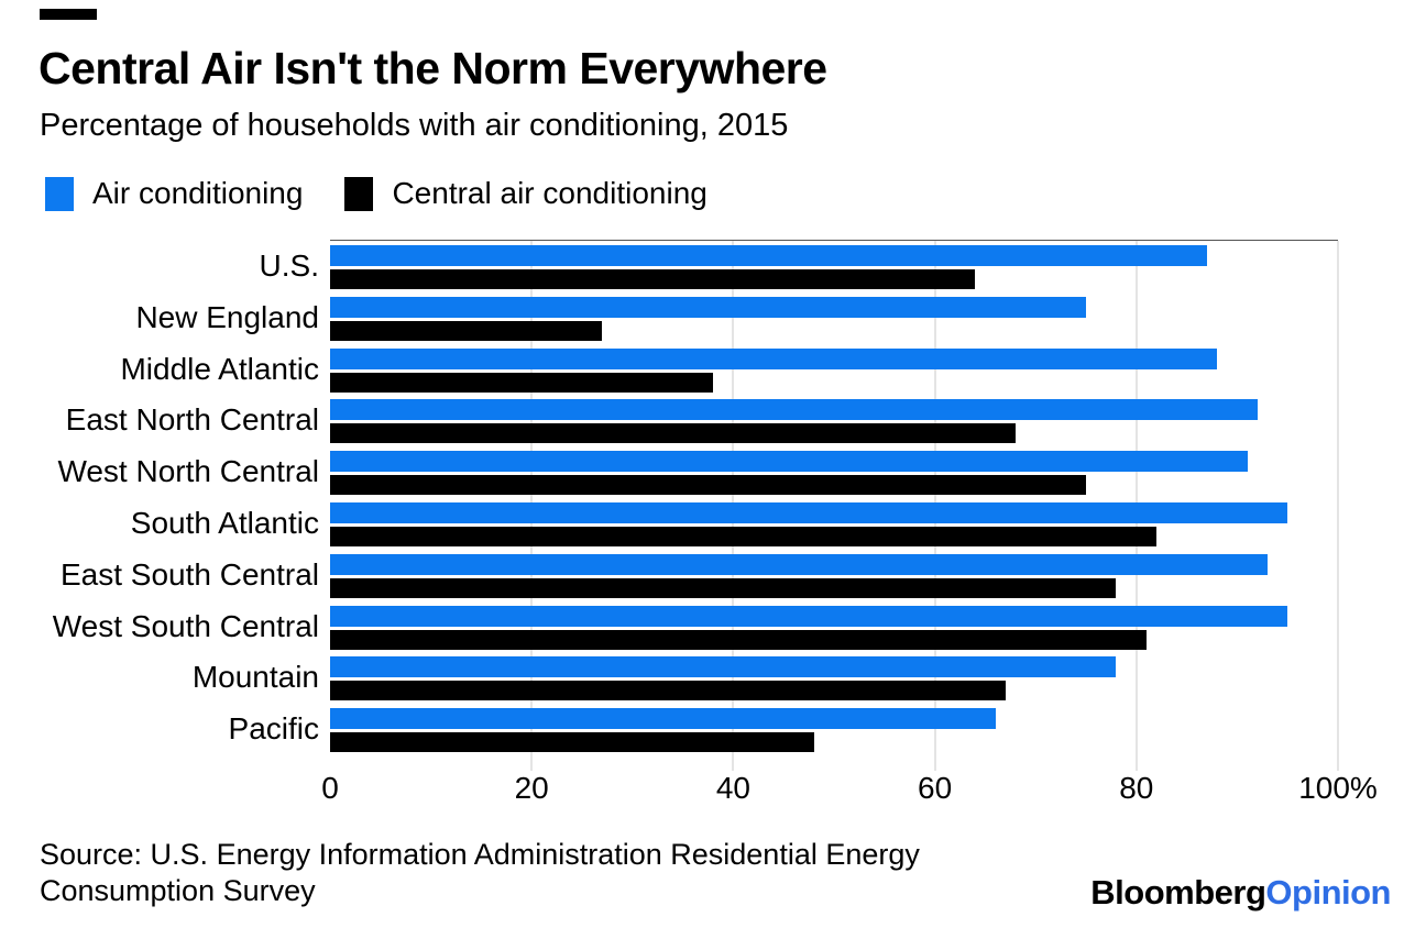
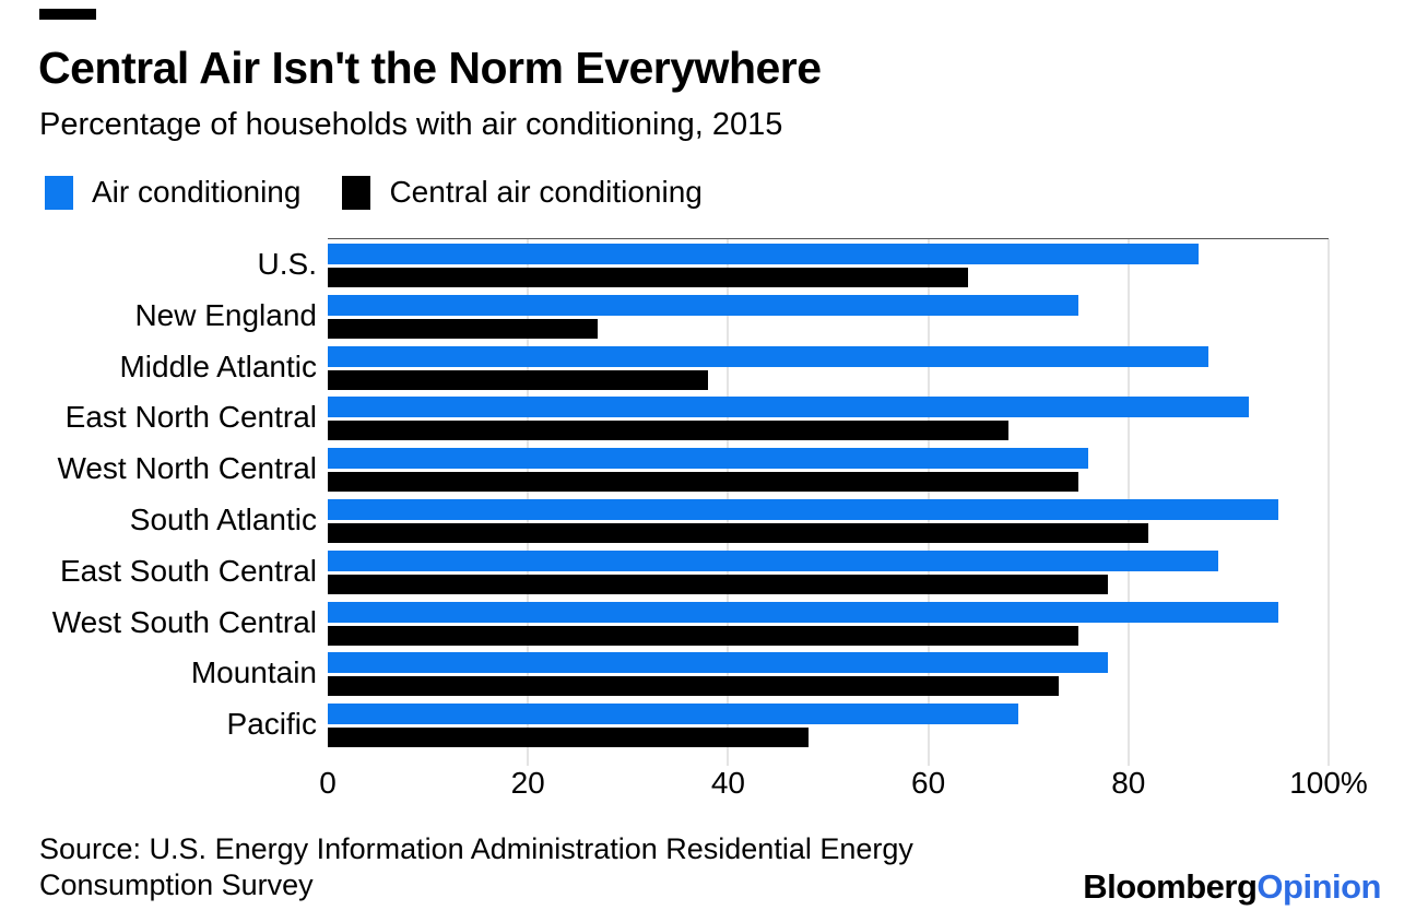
Air conditioning/West North Central: 91% -> 76%
Air conditioning/East South Central: 93% -> 89%
Central air conditioning/West South Central: 81% -> 75%
Central air conditioning/Mountain: 67% -> 73%
Air conditioning/Pacific: 66% -> 69%
